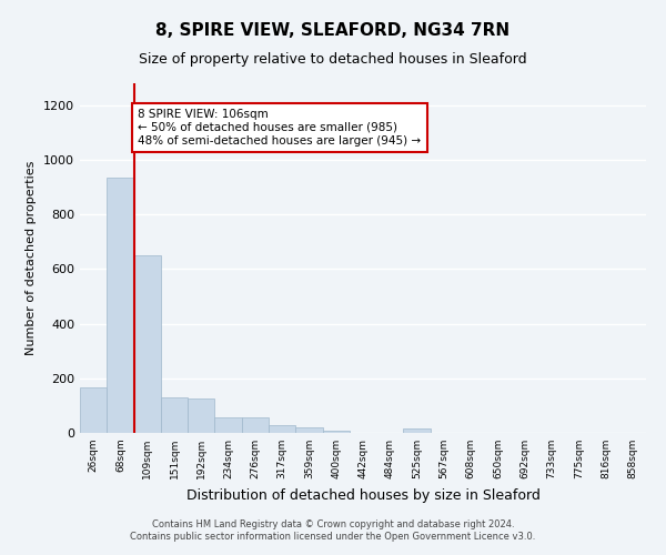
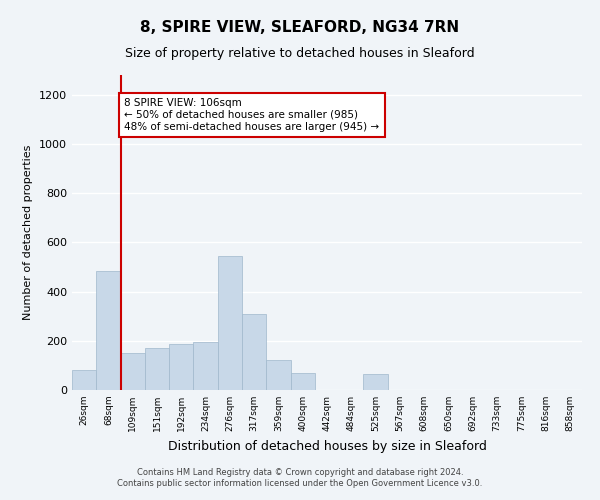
26sqm: 165 -> 80
68sqm: 935 -> 485
109sqm: 650 -> 150
151sqm: 130 -> 170
192sqm: 128 -> 185
234sqm: 58 -> 195
276sqm: 55 -> 545
317sqm: 30 -> 310
359sqm: 20 -> 120
400sqm: 10 -> 70
525sqm: 15 -> 65
